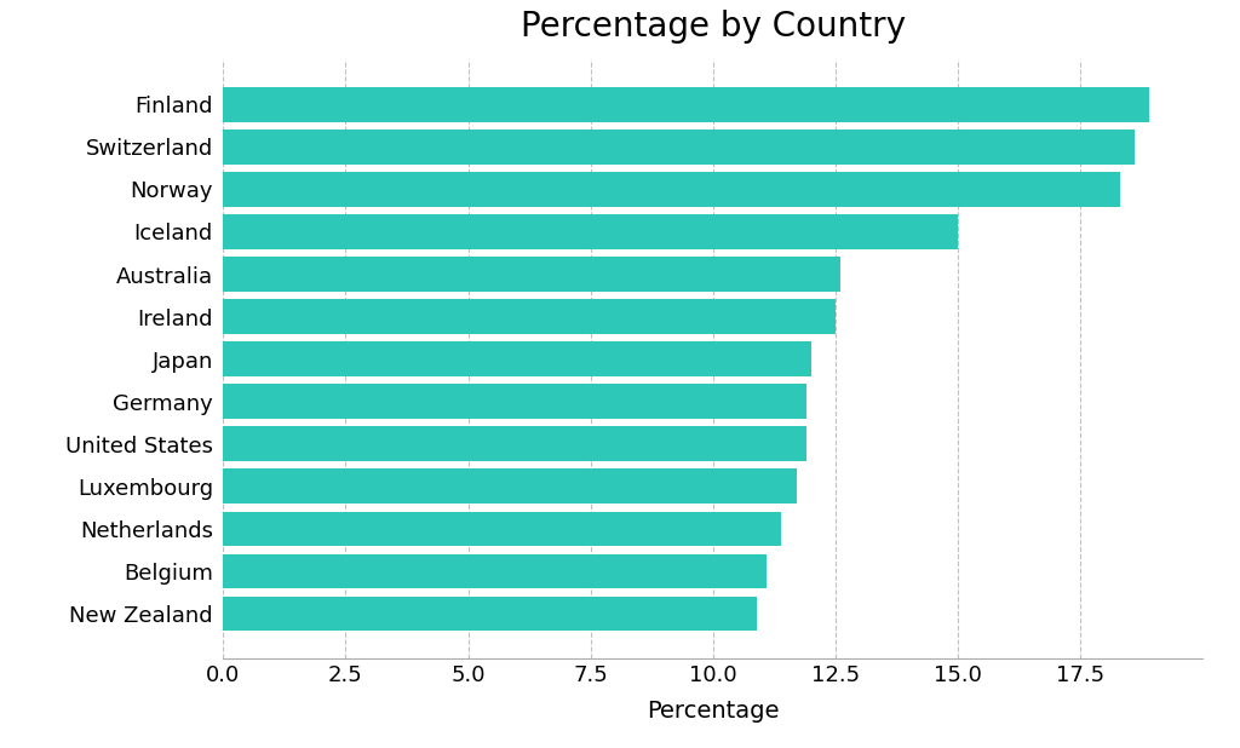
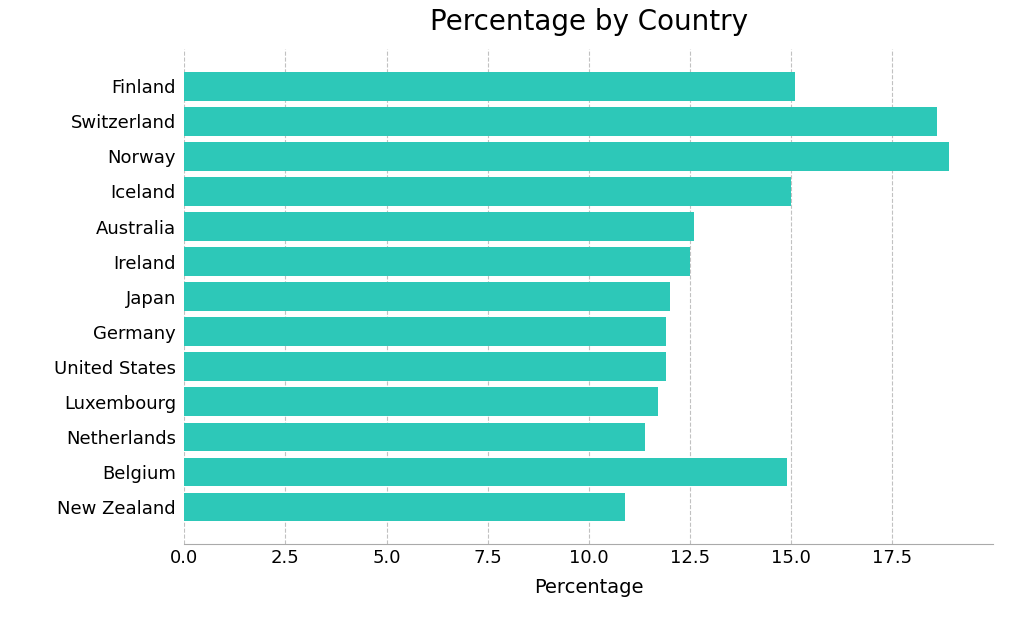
Finland: 18.9 -> 15.1
Norway: 18.3 -> 18.9
Belgium: 11.1 -> 14.9
